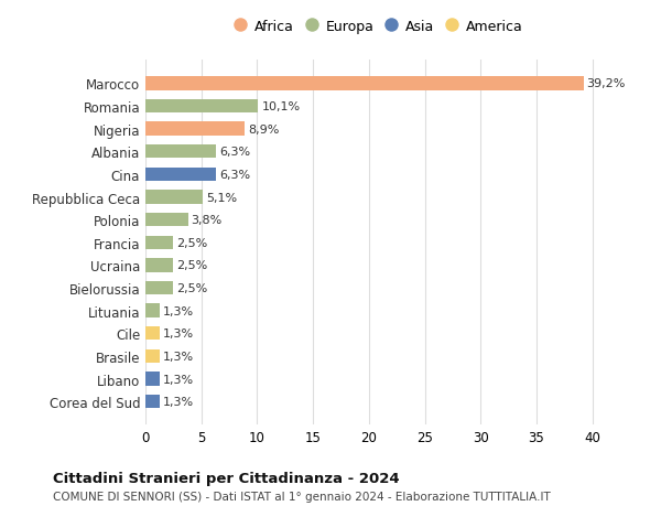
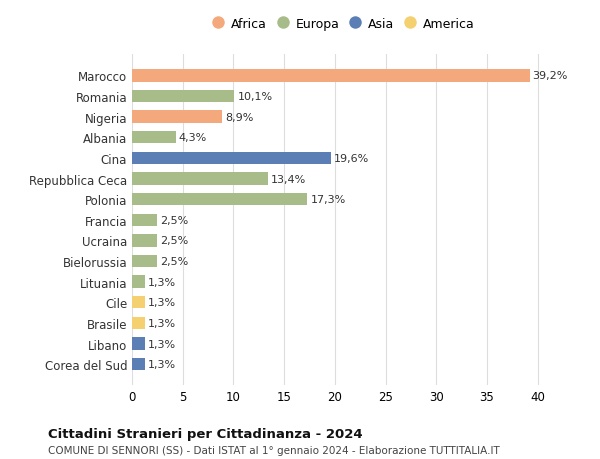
Albania: 6,3% -> 4,3%
Cina: 6,3% -> 19,6%
Repubblica Ceca: 5,1% -> 13,4%
Polonia: 3,8% -> 17,3%
